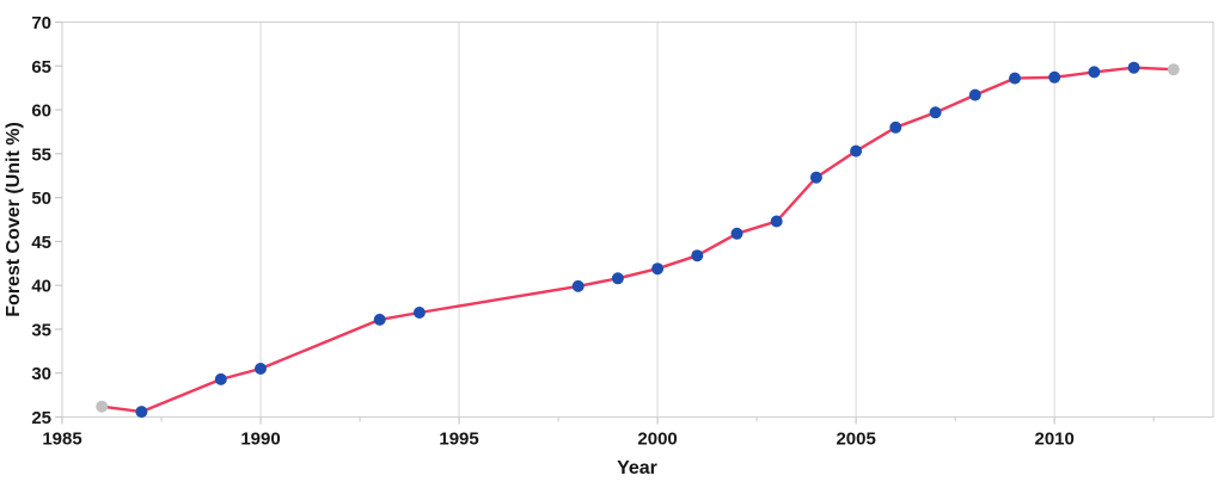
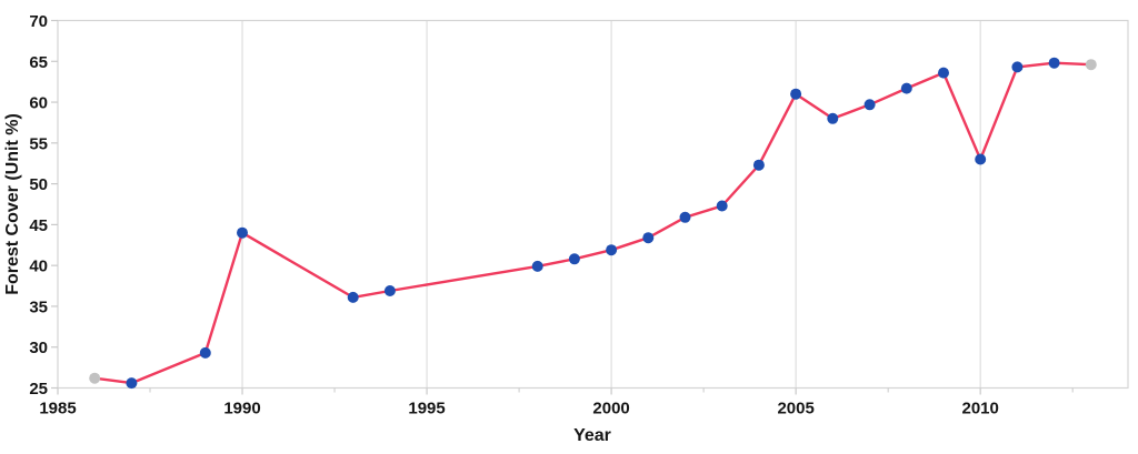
1990: 30 -> 44
2005: 55 -> 61
2010: 64 -> 53
